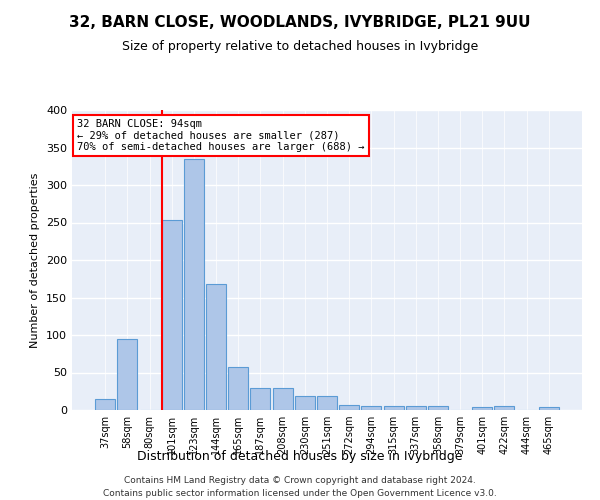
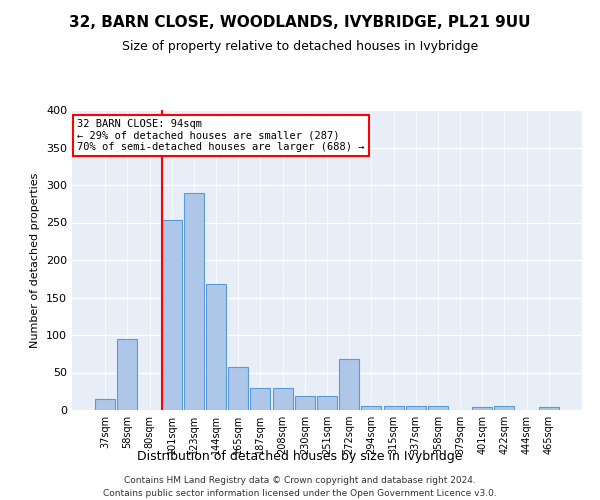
123sqm: 335 -> 290
272sqm: 7 -> 68
